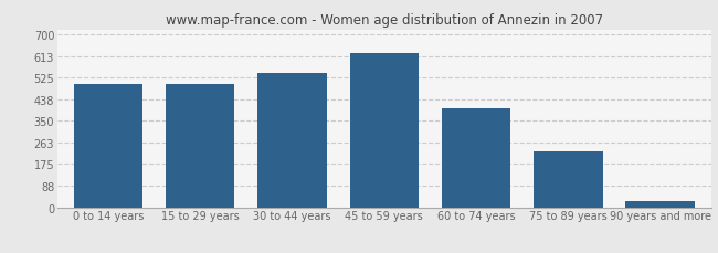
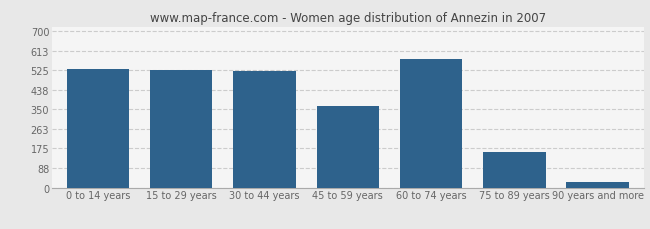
0 to 14 years: 500 -> 530
15 to 29 years: 500 -> 525
30 to 44 years: 543 -> 520
45 to 59 years: 625 -> 365
60 to 74 years: 402 -> 575
75 to 89 years: 228 -> 160
